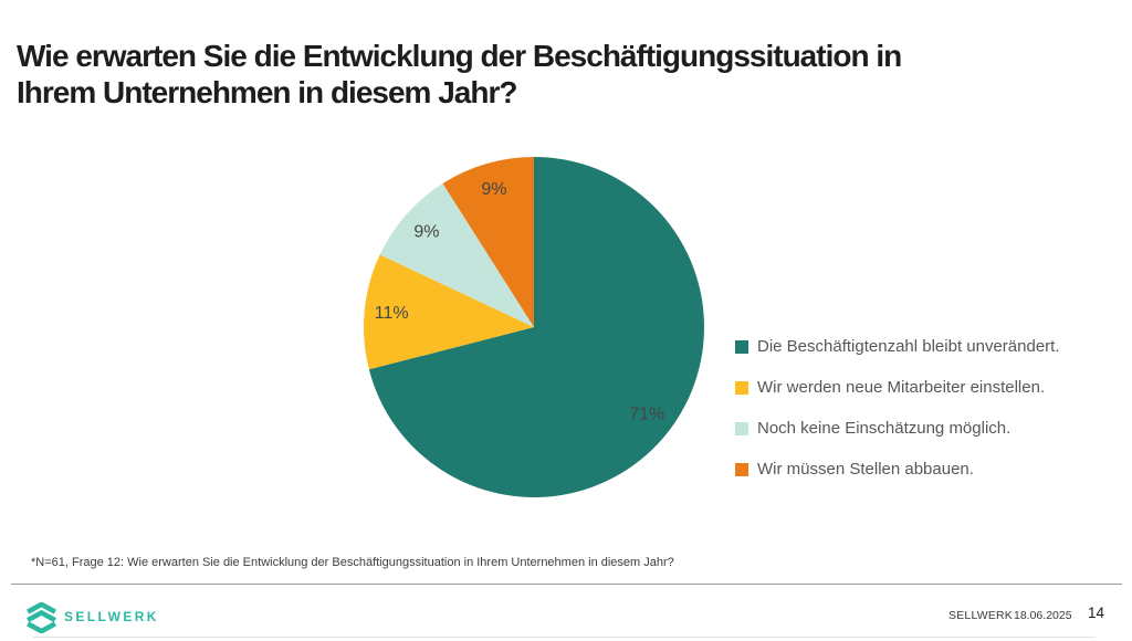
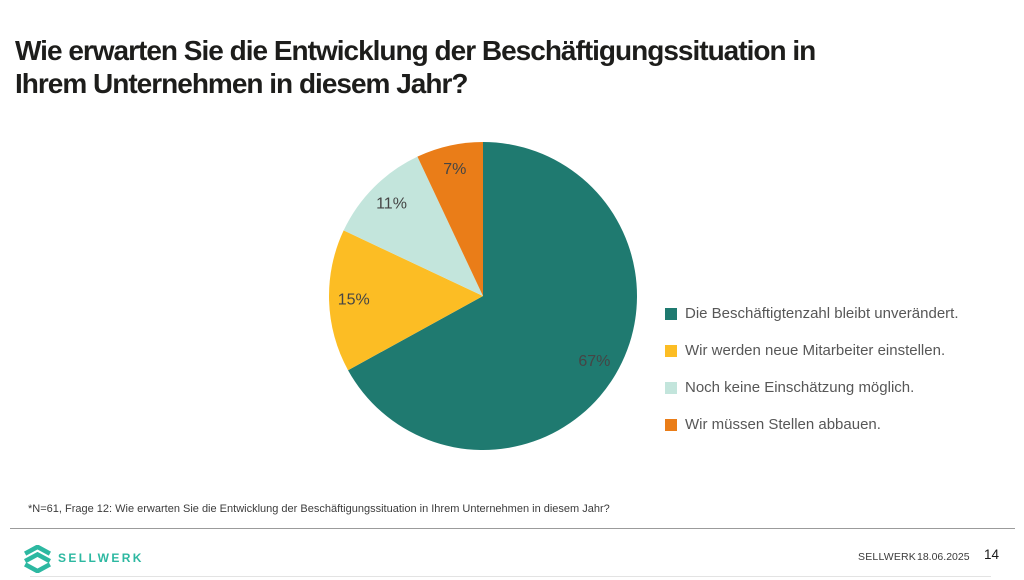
Die Beschäftigtenzahl bleibt unverändert.: 71% -> 67%
Wir werden neue Mitarbeiter einstellen.: 11% -> 15%
Noch keine Einschätzung möglich.: 9% -> 11%
Wir müssen Stellen abbauen.: 9% -> 7%
